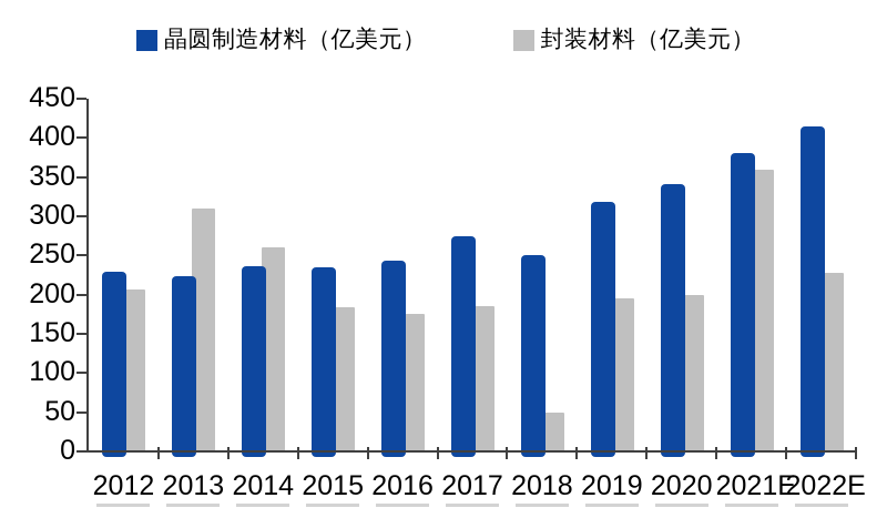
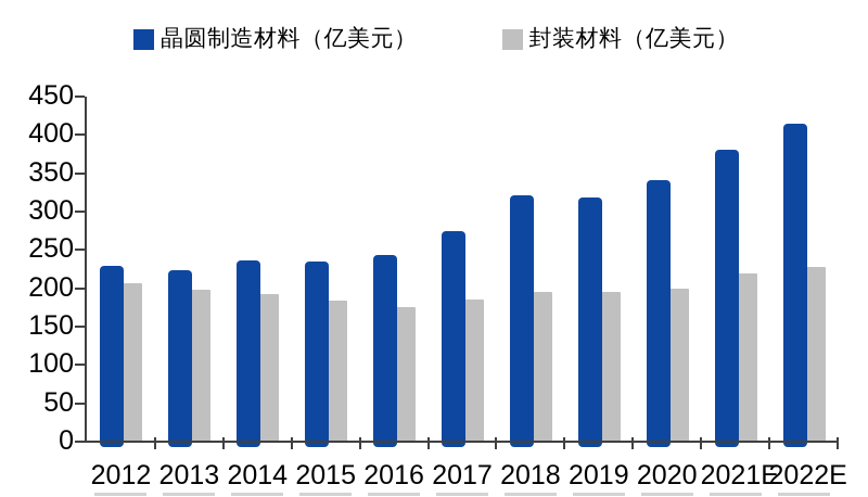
封装材料（亿美元）/2013: 310 -> 200
封装材料（亿美元）/2014: 260 -> 190
晶圆制造材料（亿美元）/2018: 250 -> 320
封装材料（亿美元）/2018: 50 -> 200
封装材料（亿美元）/2021E: 360 -> 220
